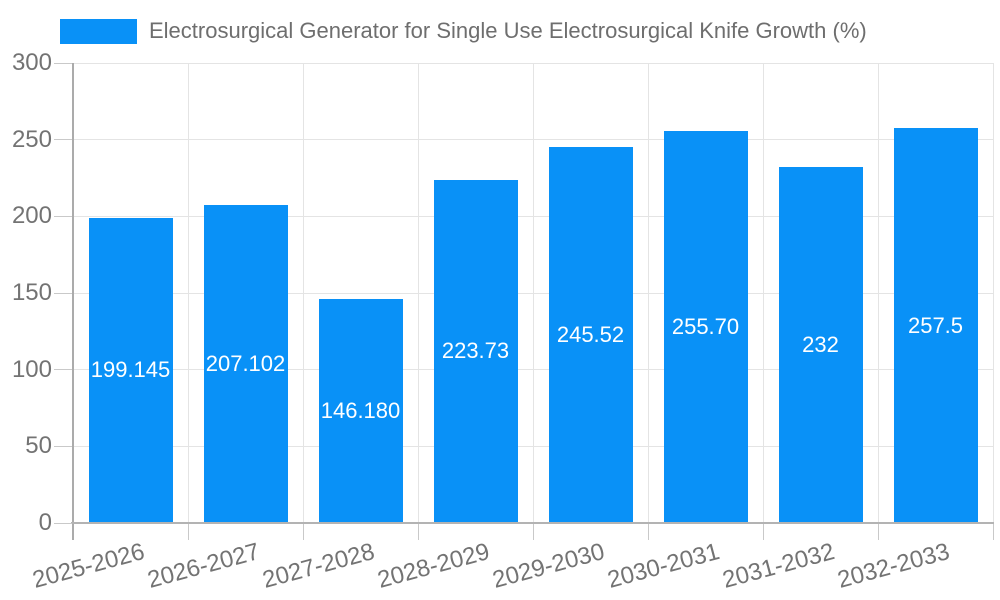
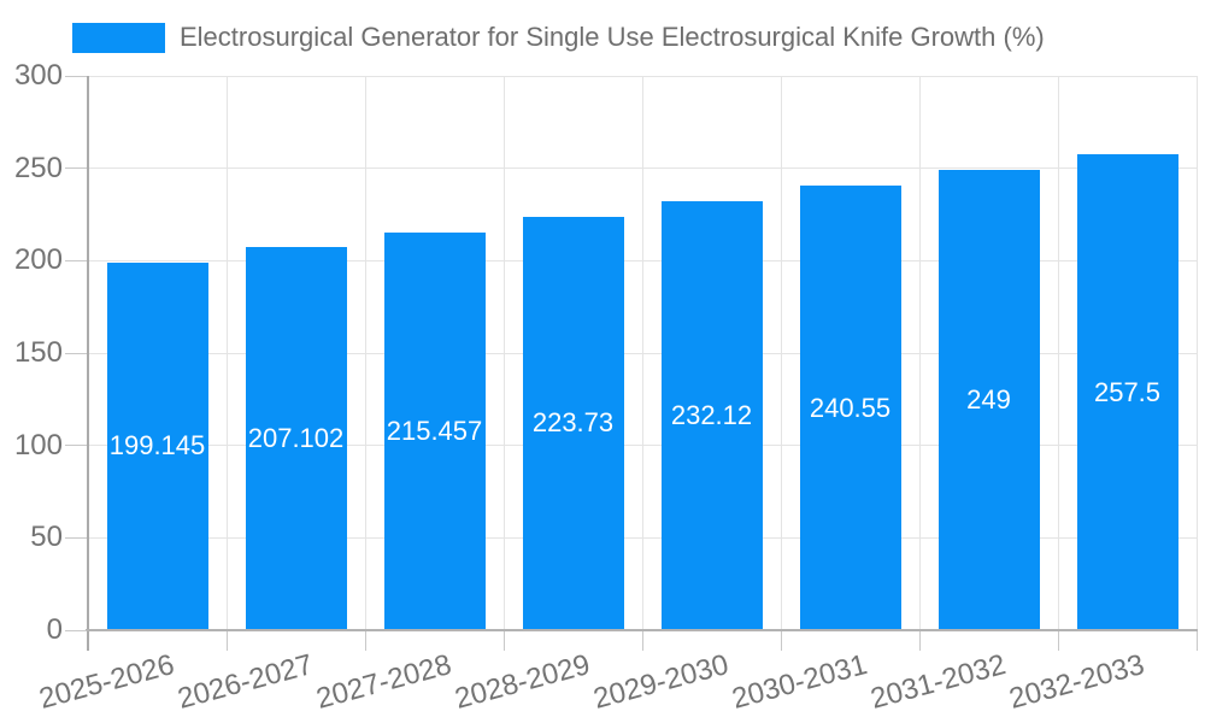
2027-2028: 146.180 -> 215.457
2029-2030: 245.52 -> 232.12
2030-2031: 255.70 -> 240.55
2031-2032: 232 -> 249
